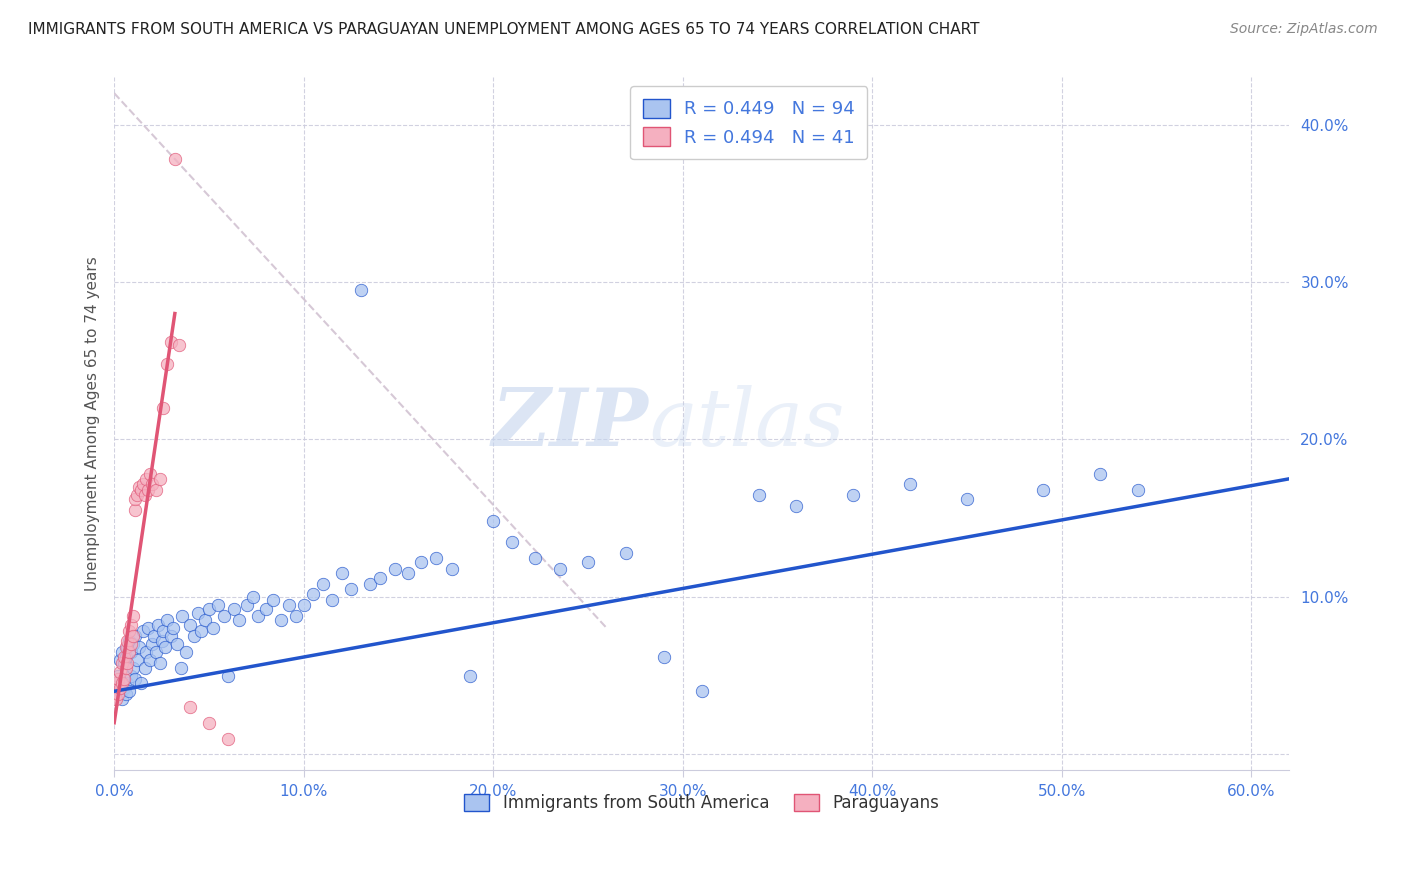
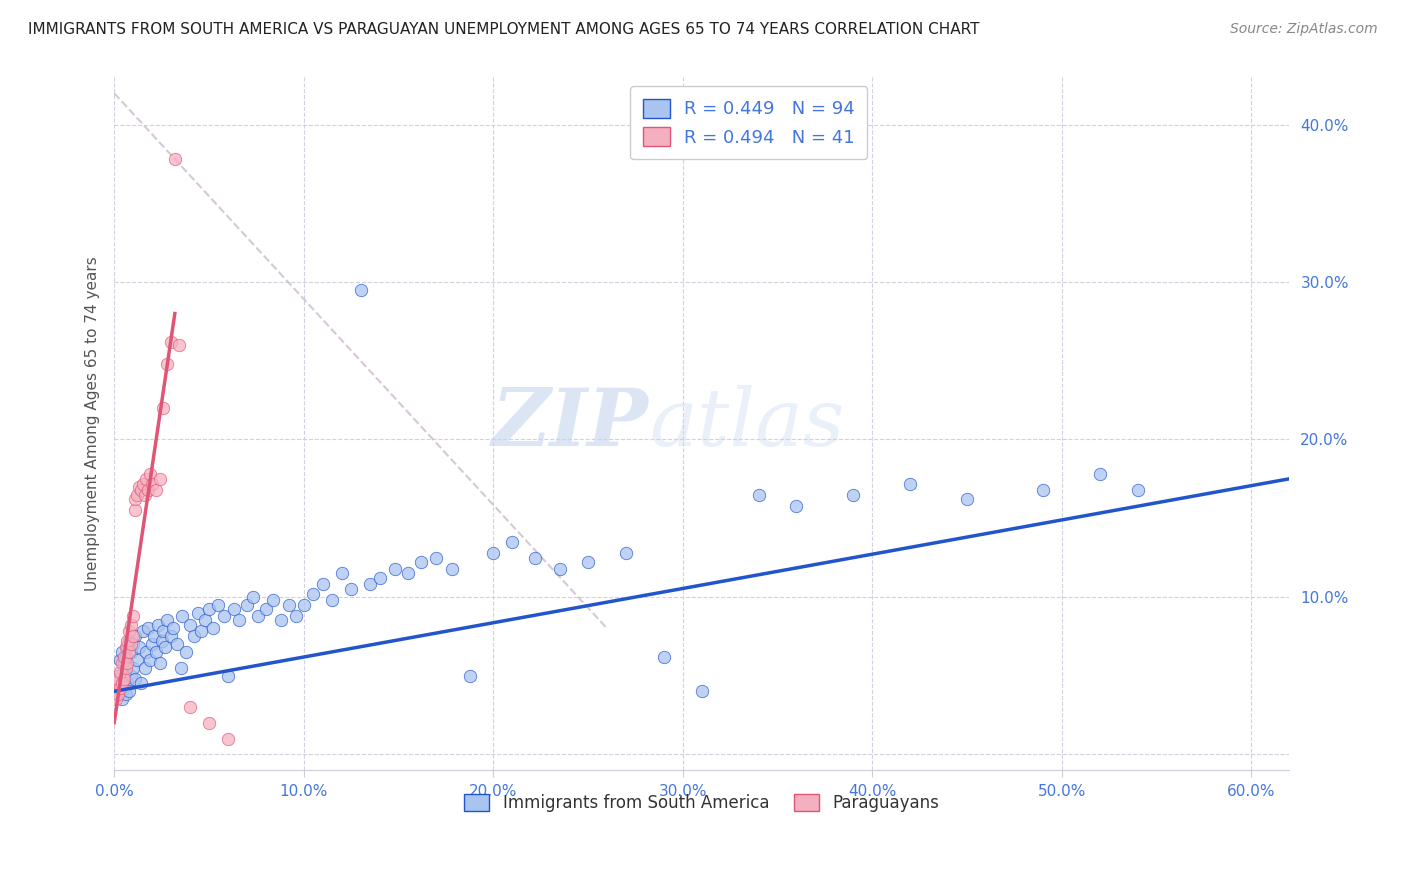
Immigrants from South America/20.0%: 14.8% -> 12.8%
